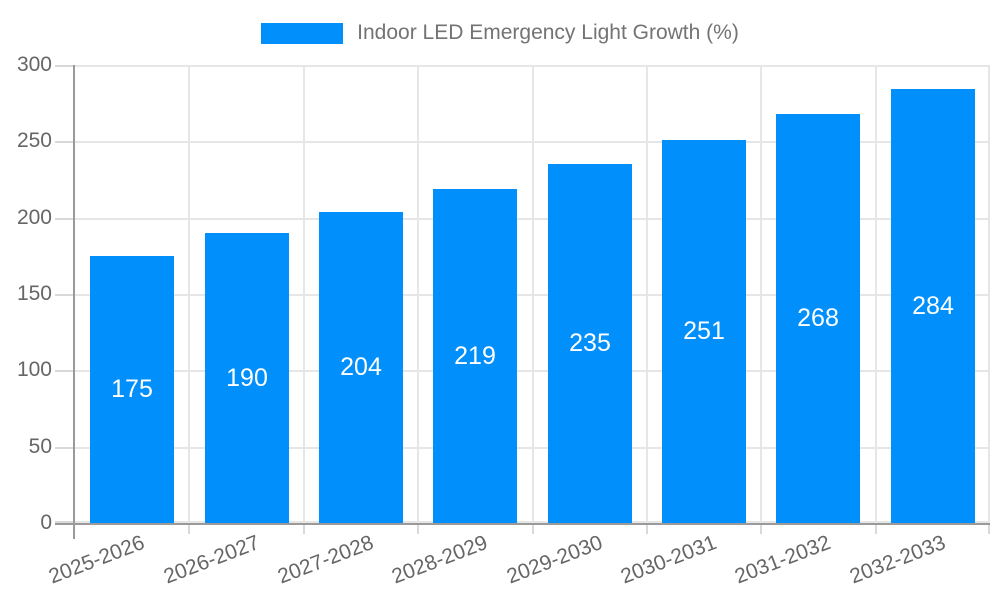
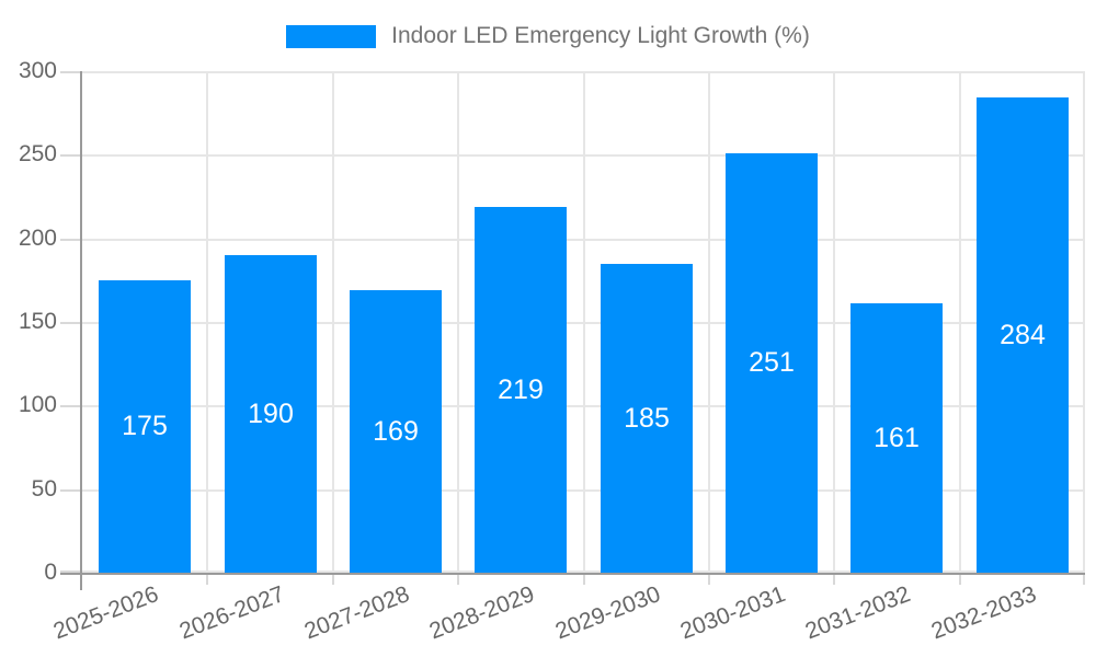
2027-2028: 204 -> 169
2029-2030: 235 -> 185
2031-2032: 268 -> 161
